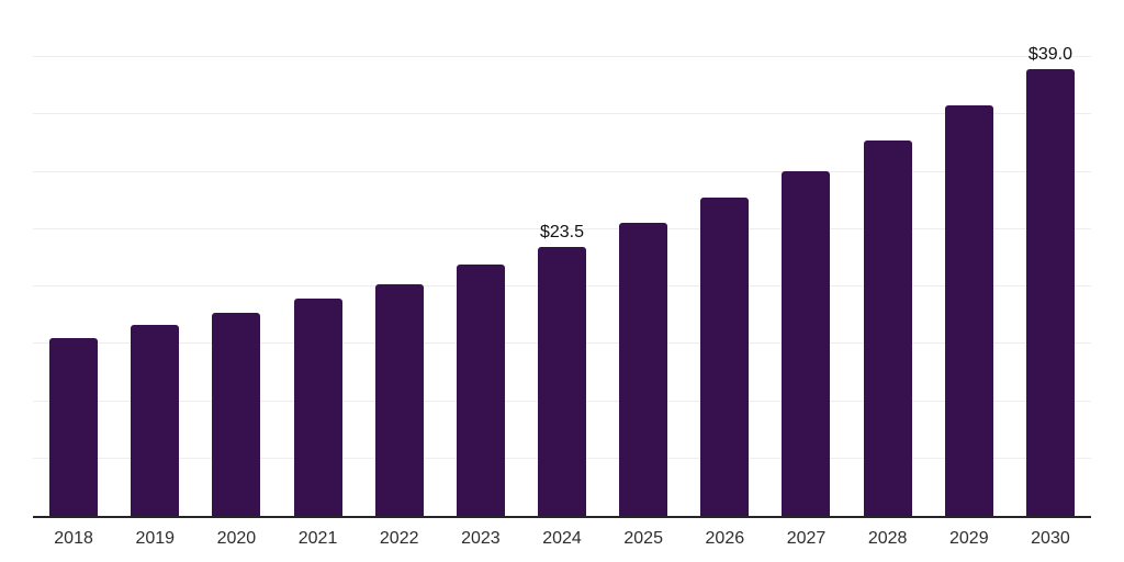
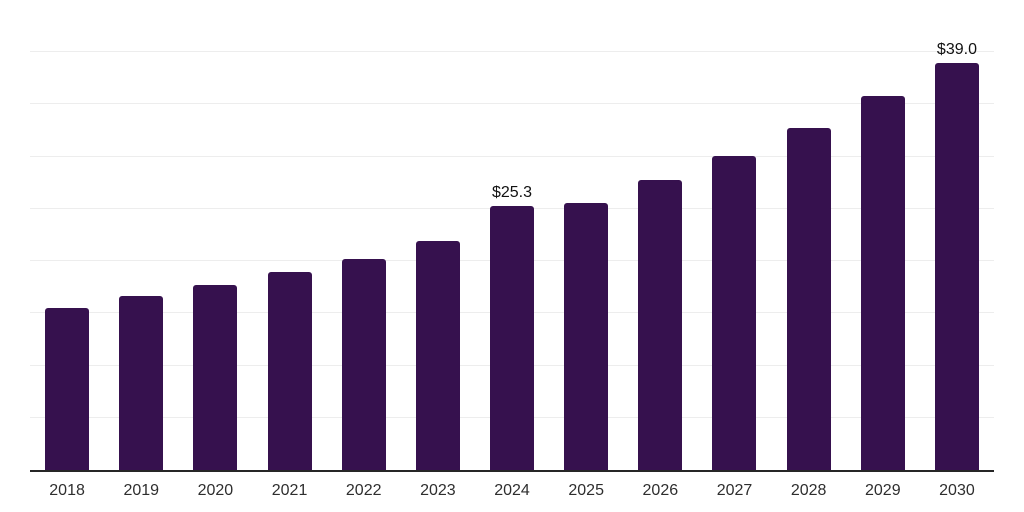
2024: $23.5 -> $25.3
